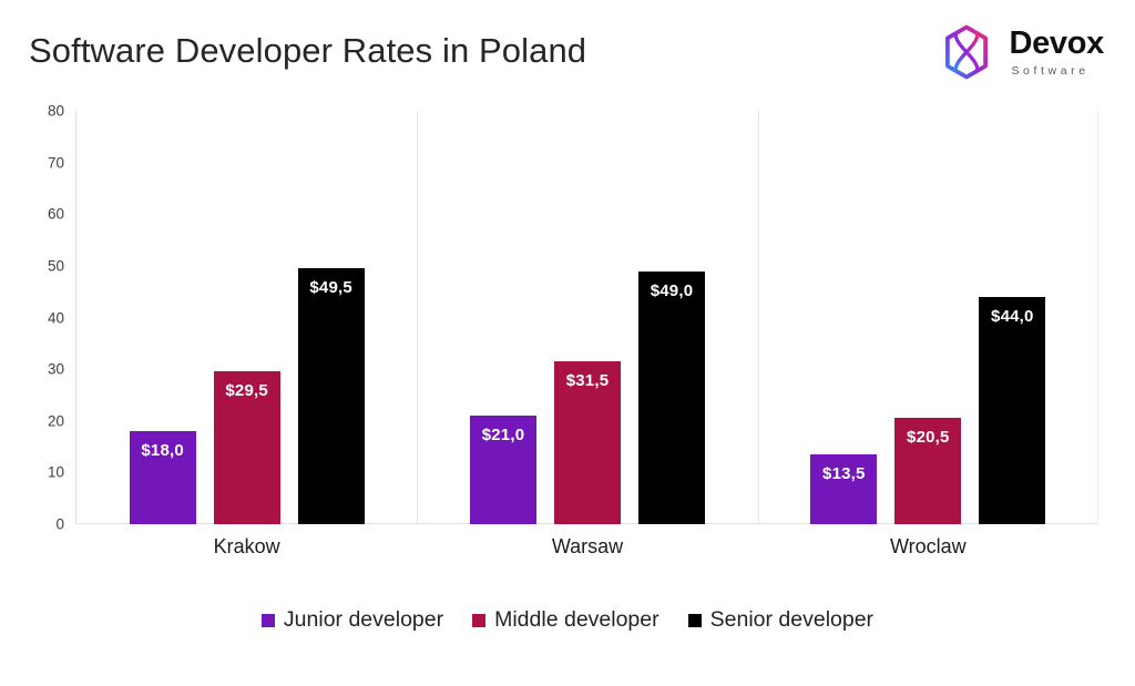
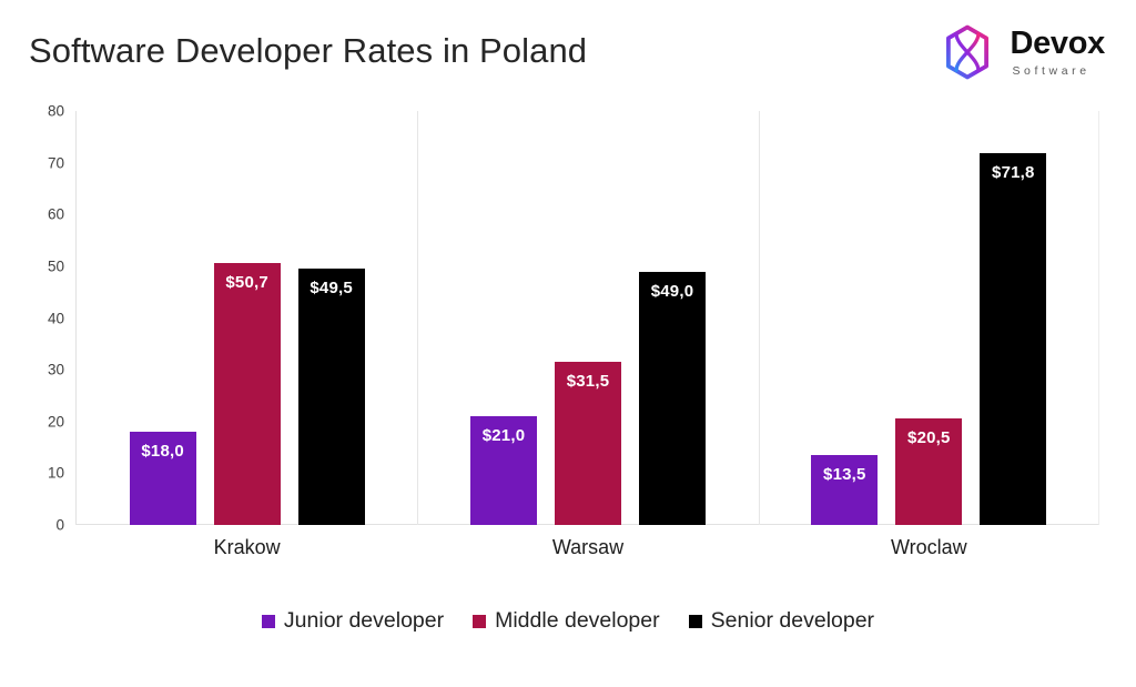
Middle developer/Krakow: $29,5 -> $50,7
Senior developer/Wroclaw: $44,0 -> $71,8
